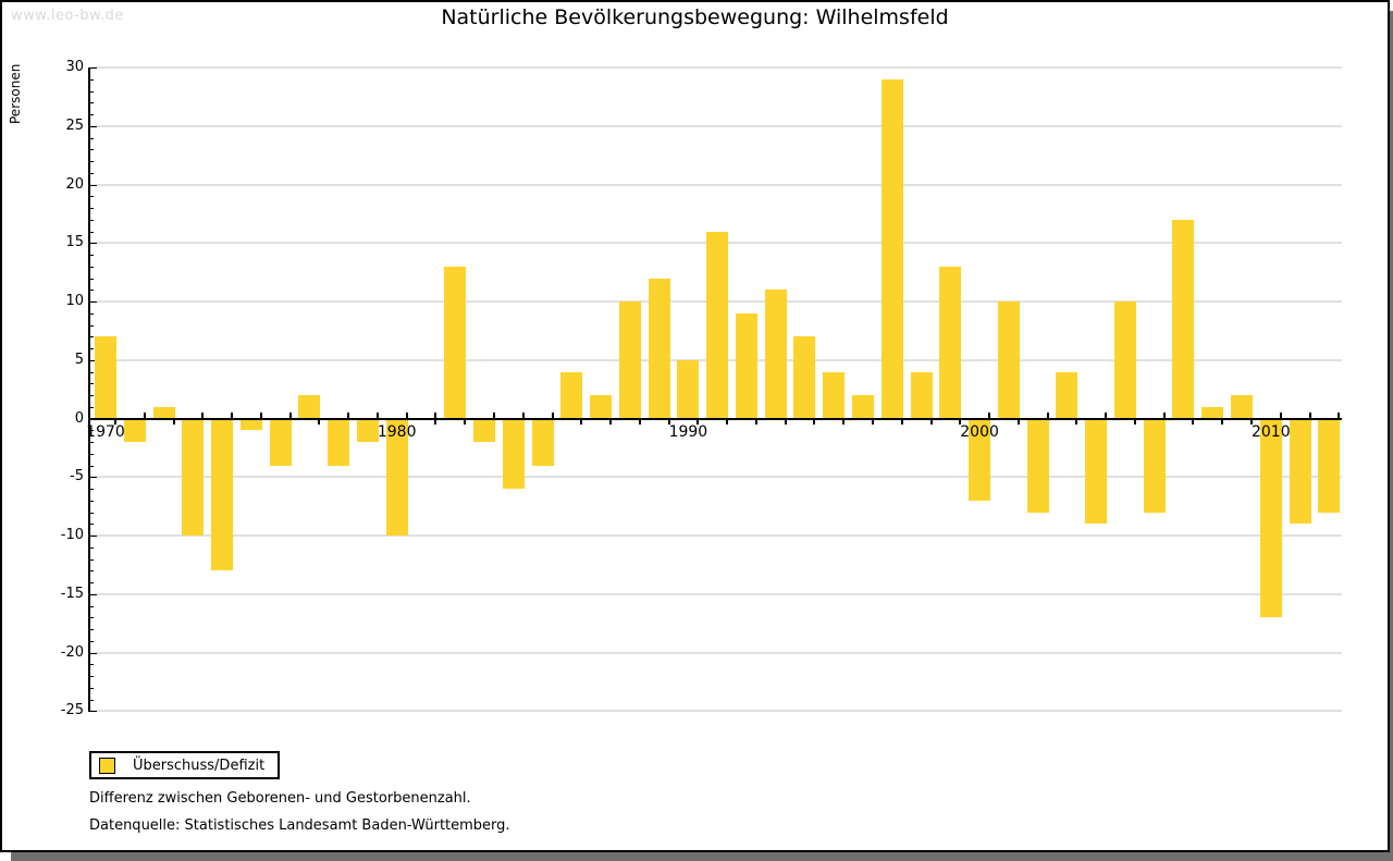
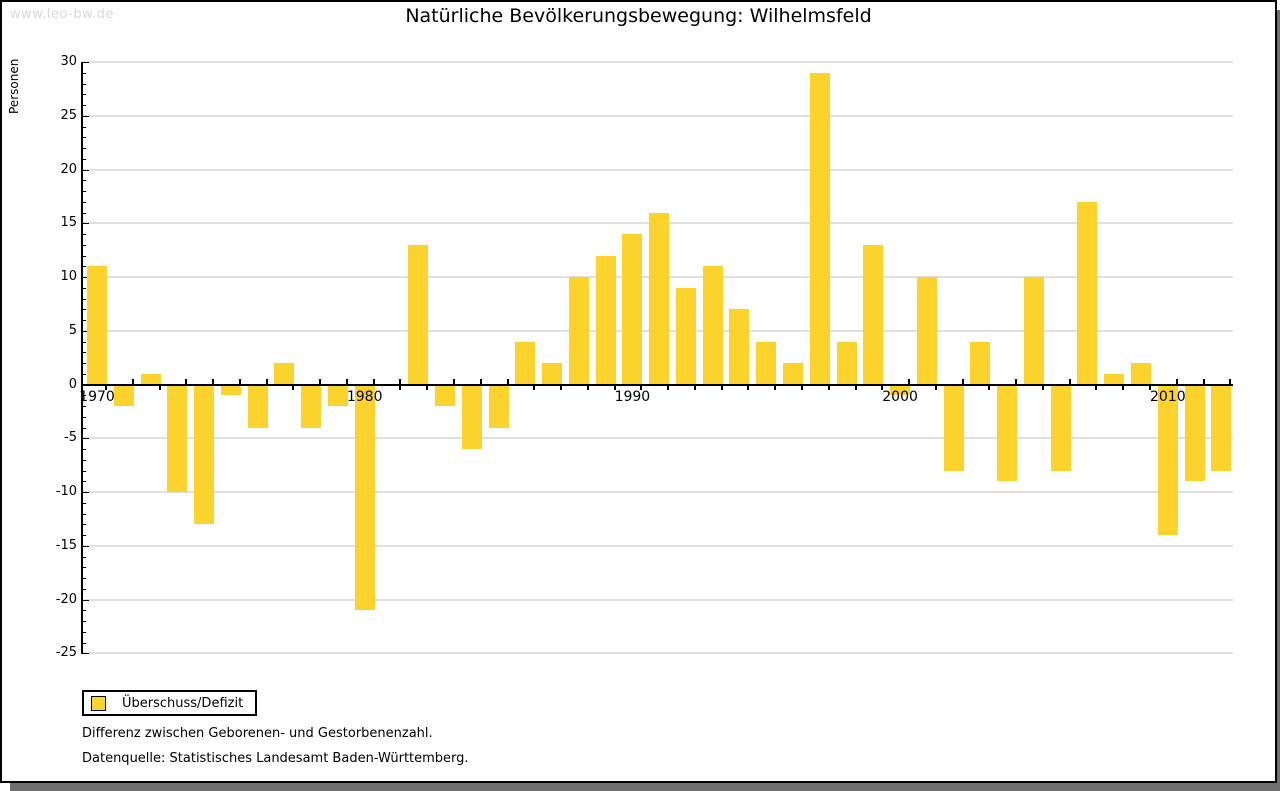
1970: 7 -> 11
1980: -10 -> -21
1990: 5 -> 14
2000: -7 -> -1
2010: -17 -> -14
